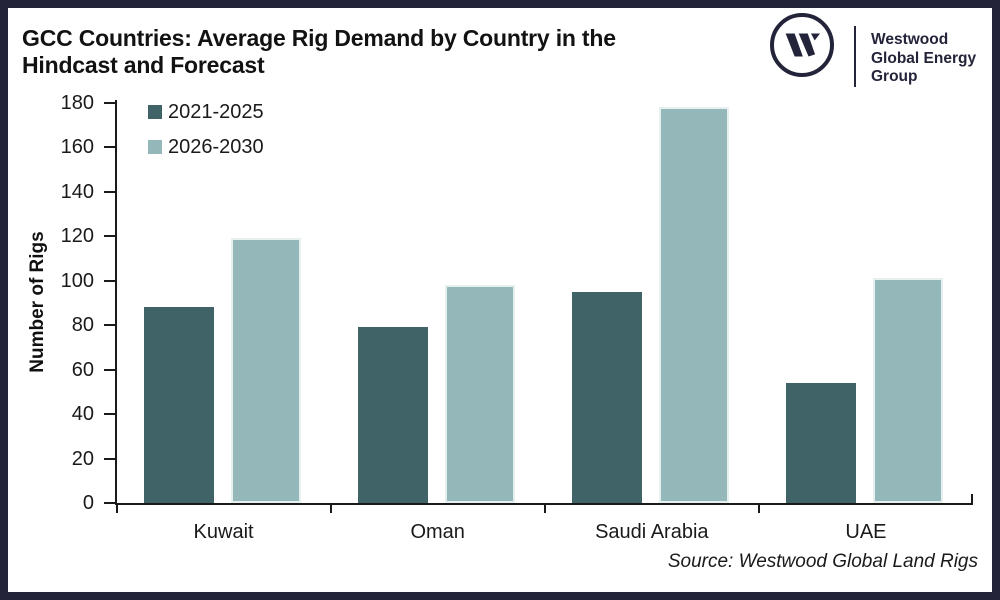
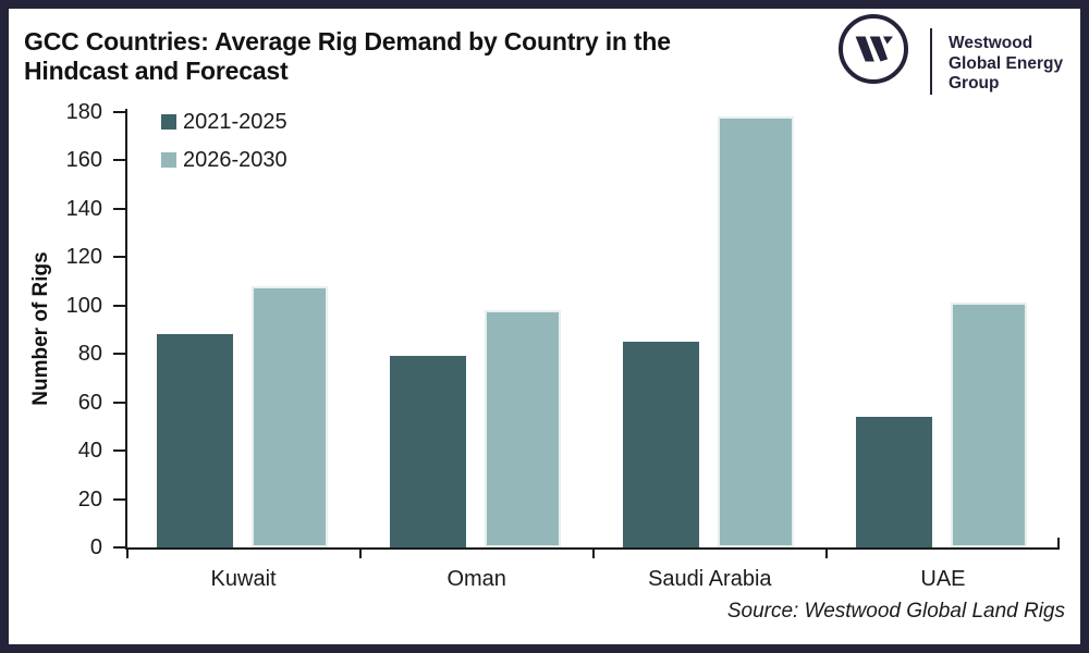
2026-2030/Kuwait: 119 -> 108
2021-2025/Saudi Arabia: 95 -> 85
